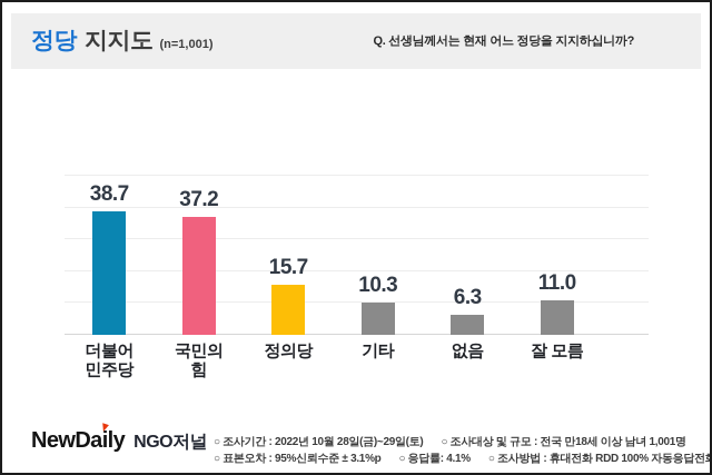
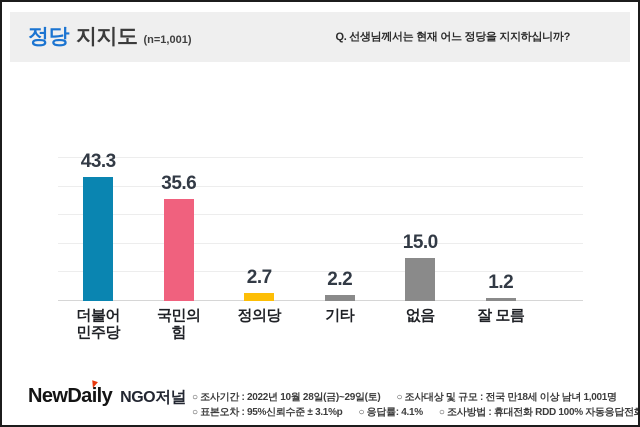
더불어 민주당: 38.7 -> 43.3
국민의 힘: 37.2 -> 35.6
정의당: 15.7 -> 2.7
기타: 10.3 -> 2.2
없음: 6.3 -> 15.0
잘 모름: 11.0 -> 1.2
